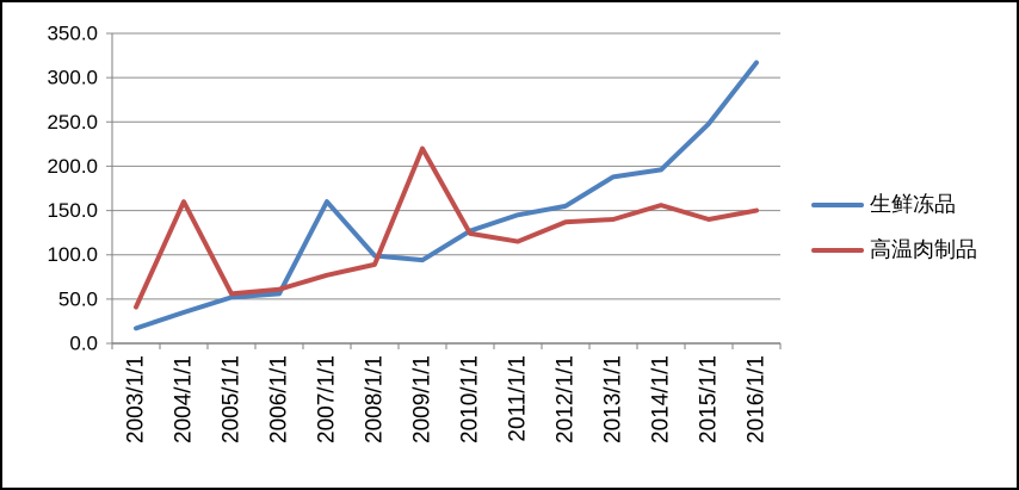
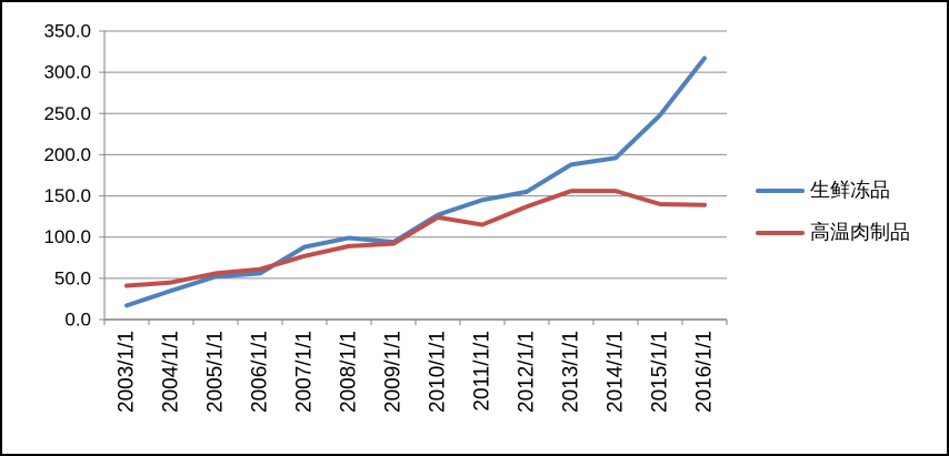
高温肉制品/2004/1/1: 160 -> 40
生鲜冻品/2007/1/1: 160 -> 90
高温肉制品/2009/1/1: 220 -> 90
高温肉制品/2013/1/1: 140 -> 160
高温肉制品/2016/1/1: 150 -> 140
